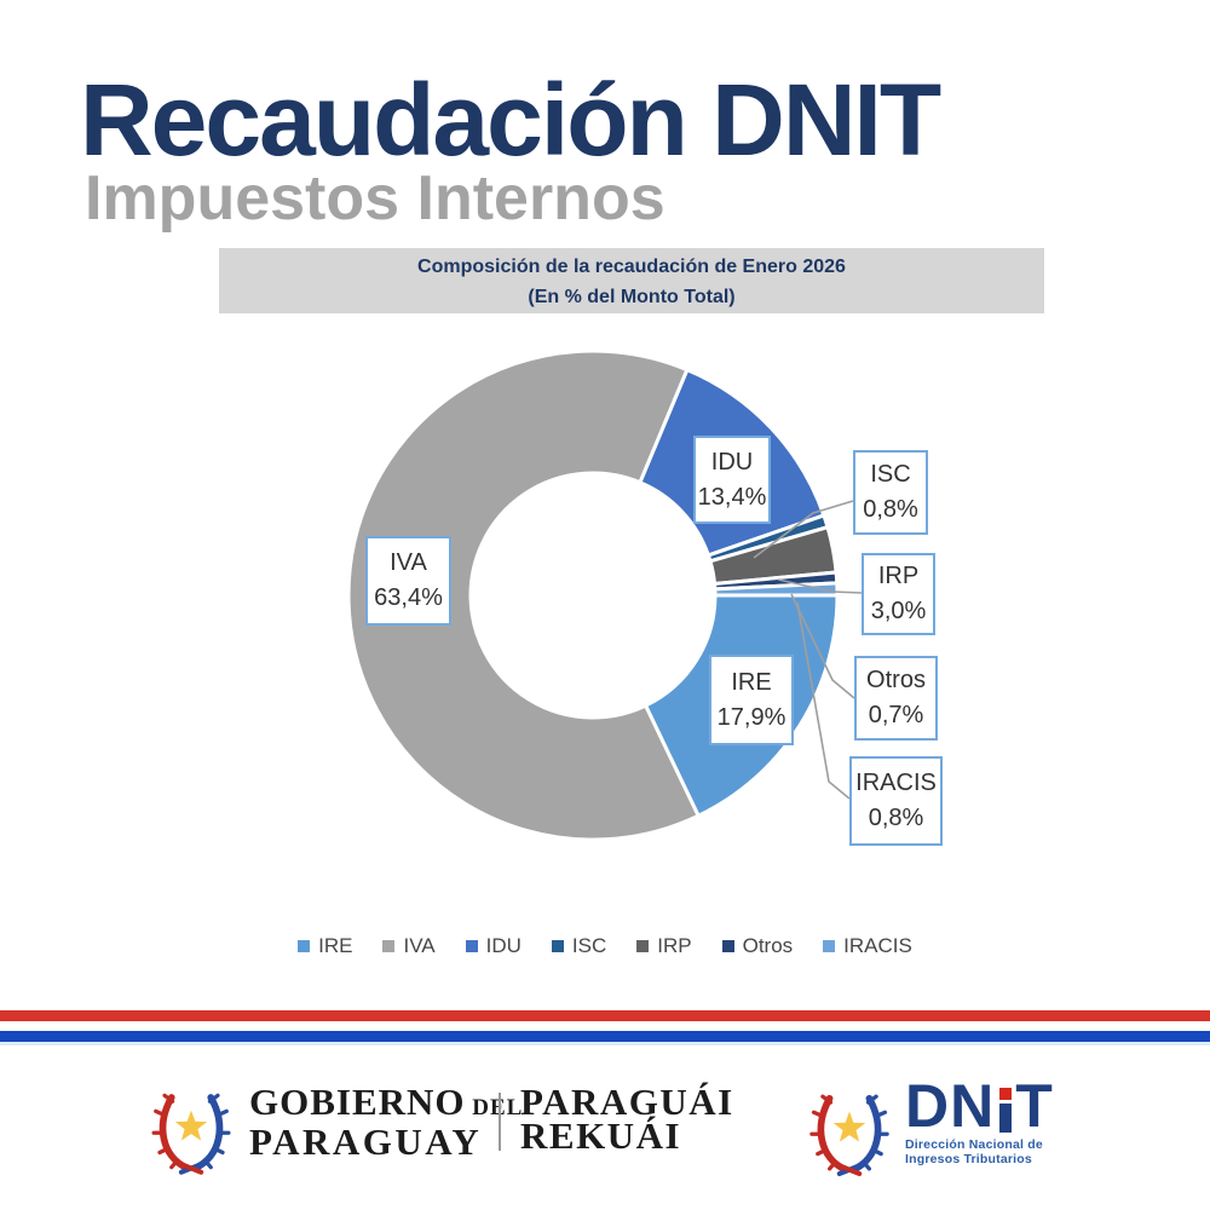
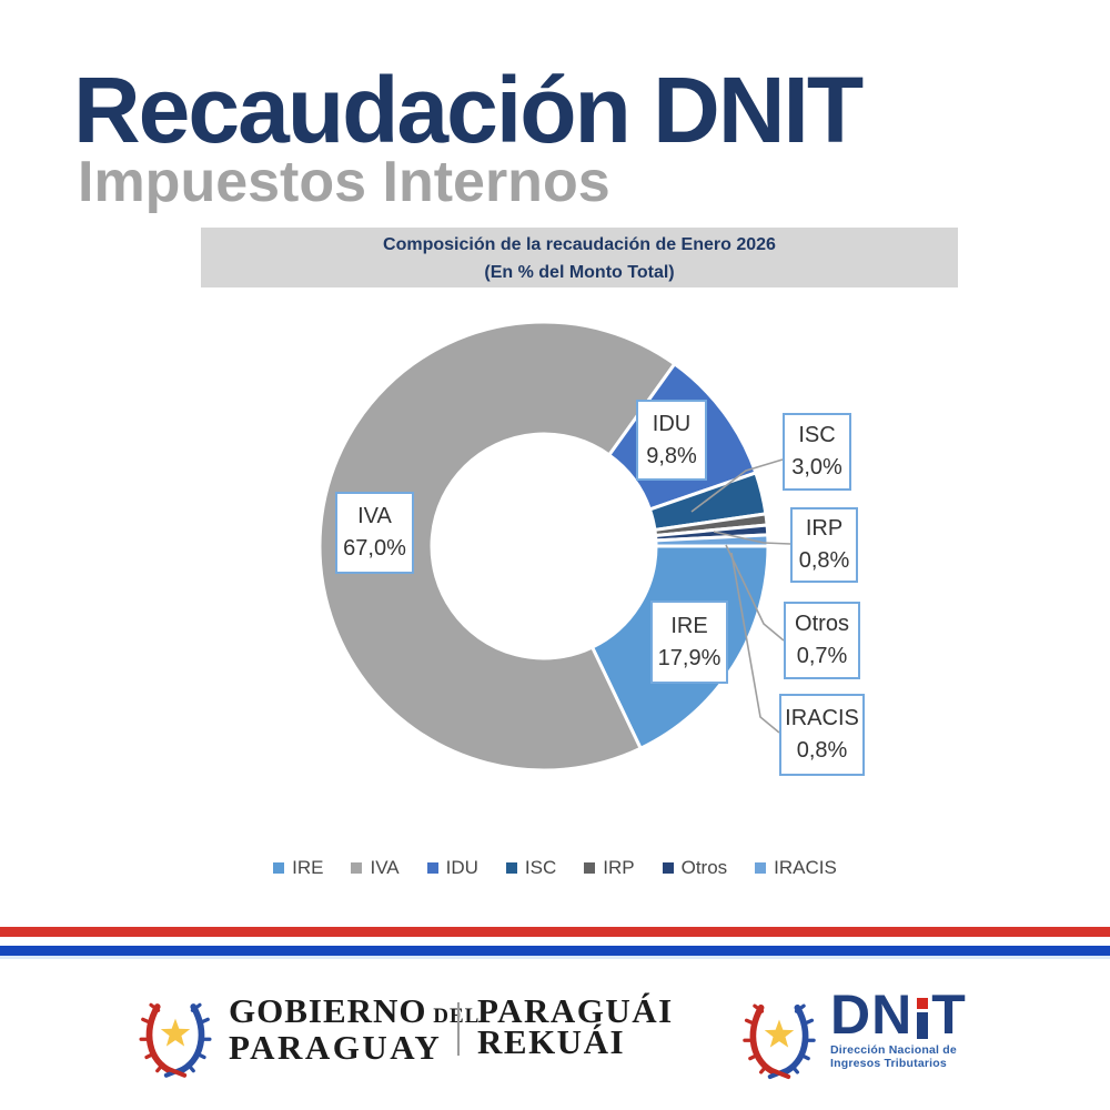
IVA: 63,4% -> 67,0%
IDU: 13,4% -> 9,8%
ISC: 0,8% -> 3,0%
IRP: 3,0% -> 0,8%
